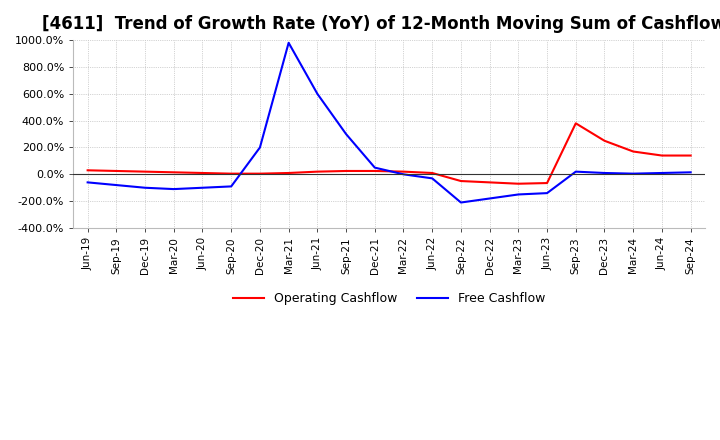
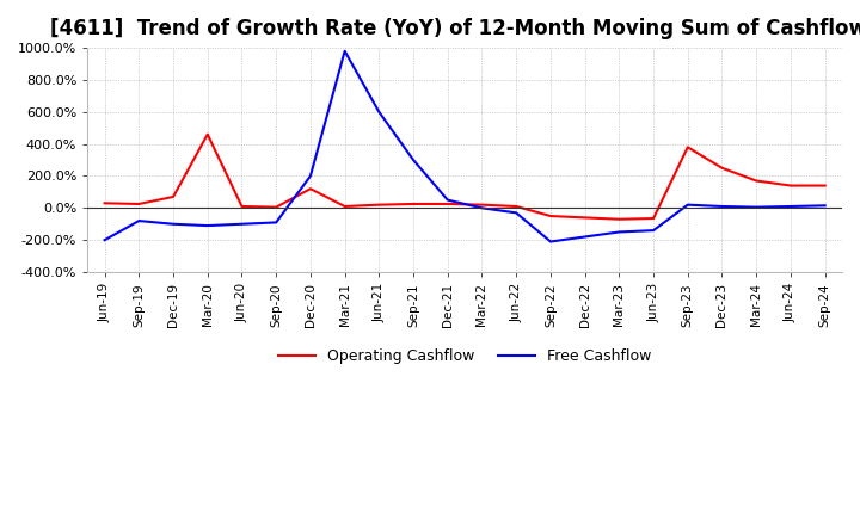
Free Cashflow/Jun-19: -60% -> -200%
Operating Cashflow/Dec-19: 20% -> 70%
Operating Cashflow/Mar-20: 20% -> 460%
Operating Cashflow/Dec-20: 0% -> 120%
